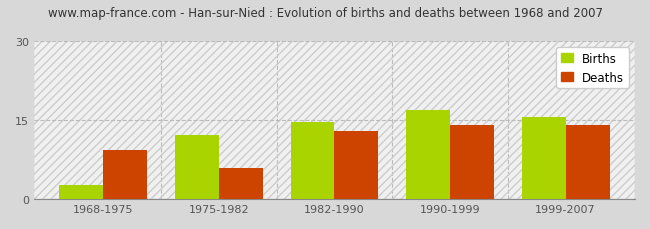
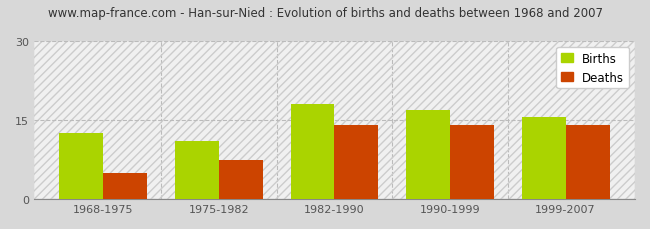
Births/1968-1975: 2.6 -> 12.5
Deaths/1968-1975: 9.4 -> 5.0
Births/1975-1982: 12.2 -> 11.0
Deaths/1975-1982: 6.0 -> 7.5
Births/1982-1990: 14.6 -> 18.0
Deaths/1982-1990: 13.0 -> 14.0
